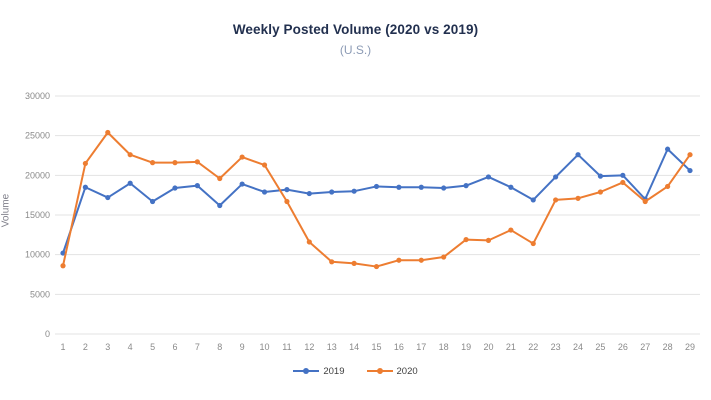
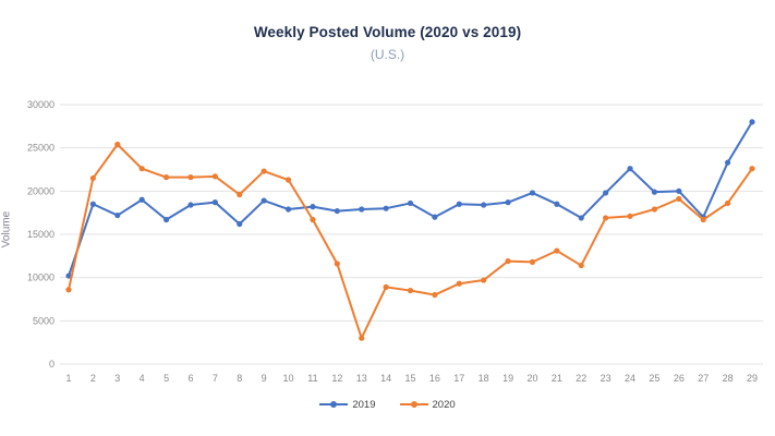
2020/13: 9000 -> 3000
2019/16: 18000 -> 17000
2020/16: 9000 -> 8000
2019/29: 21000 -> 28000
